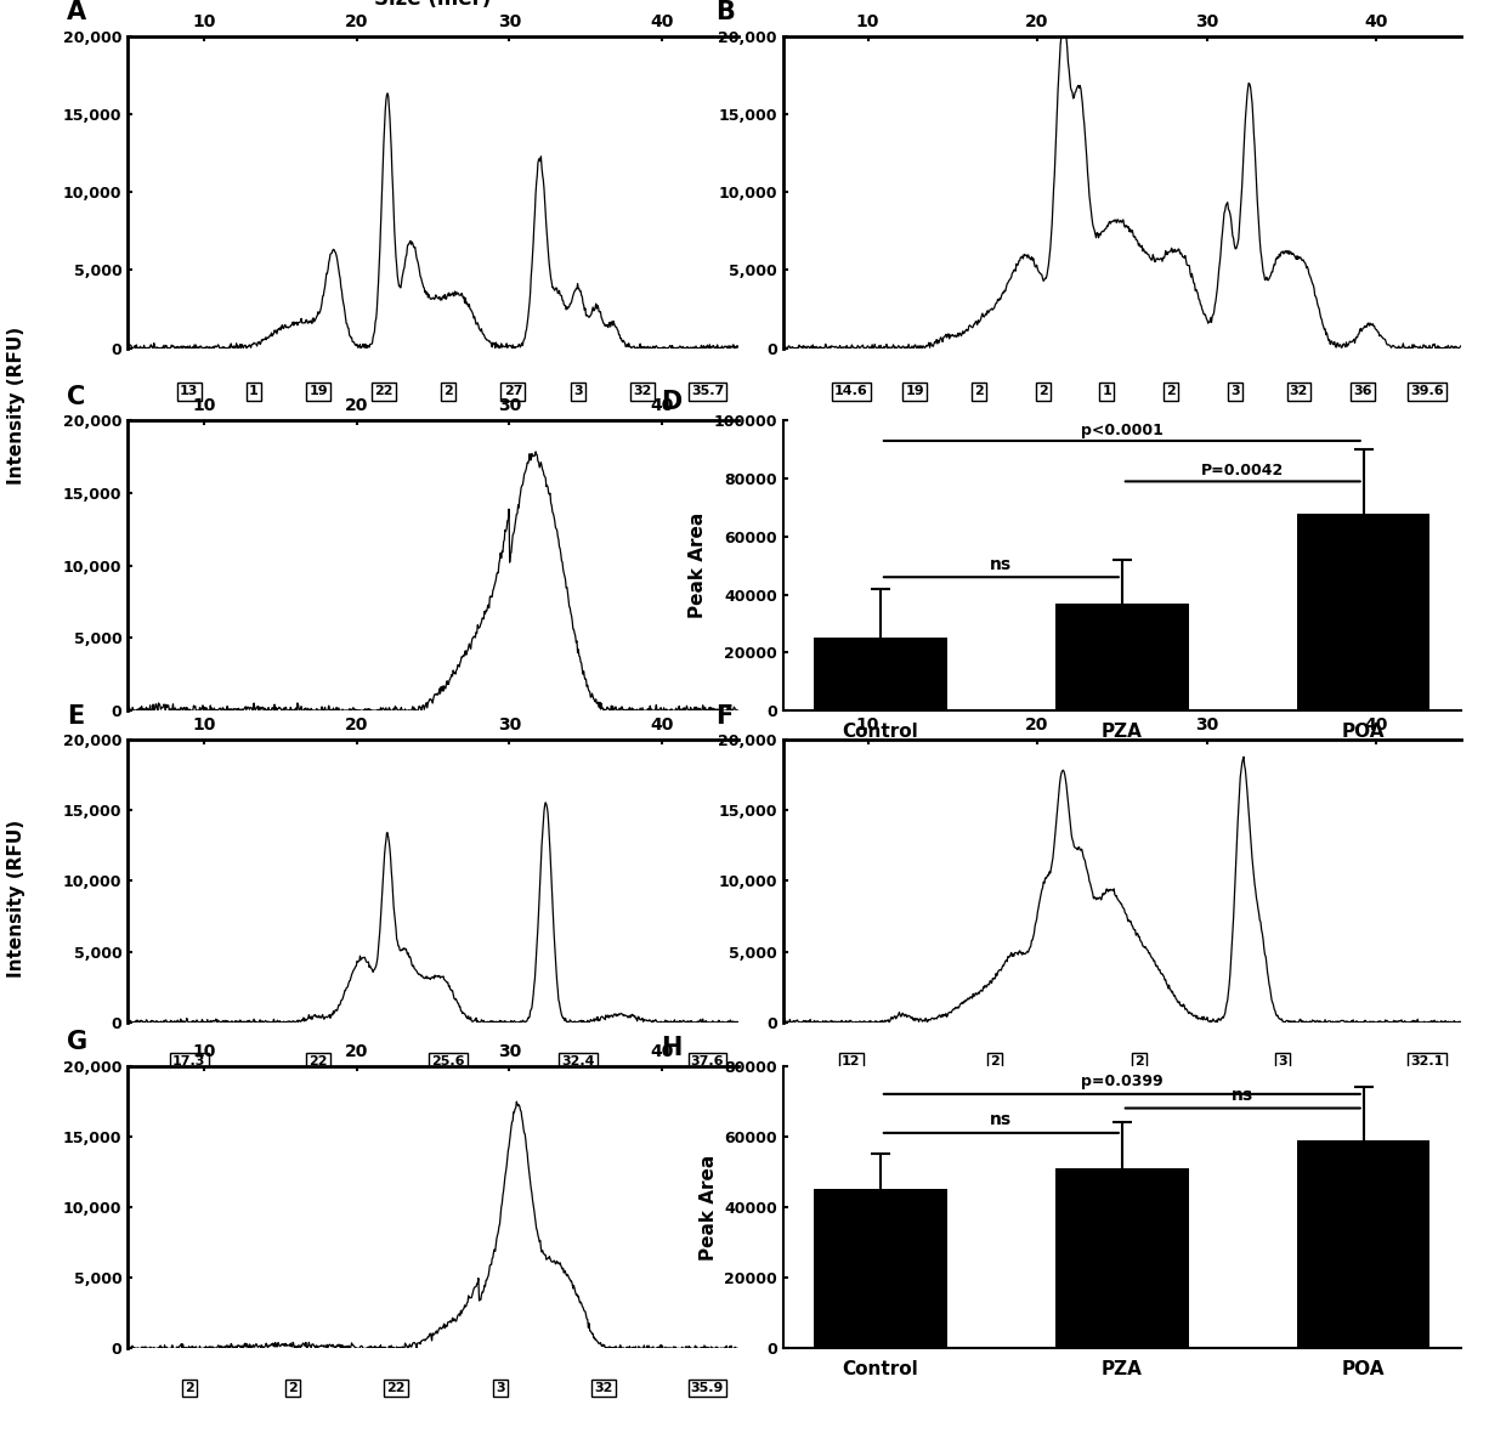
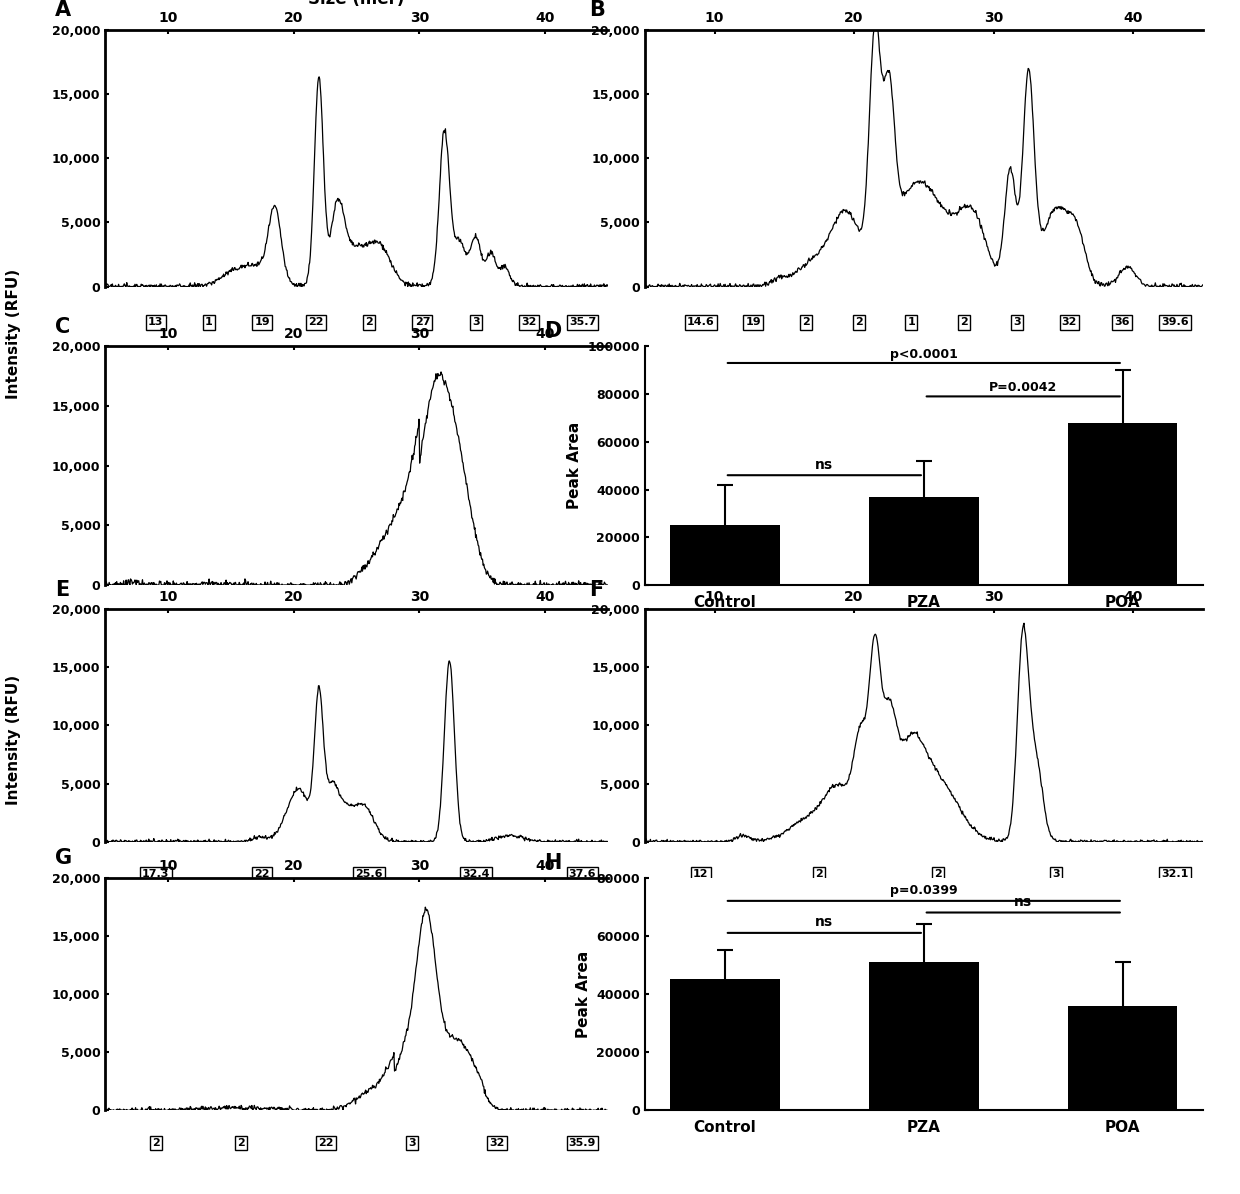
POA: 59000 -> 36000
